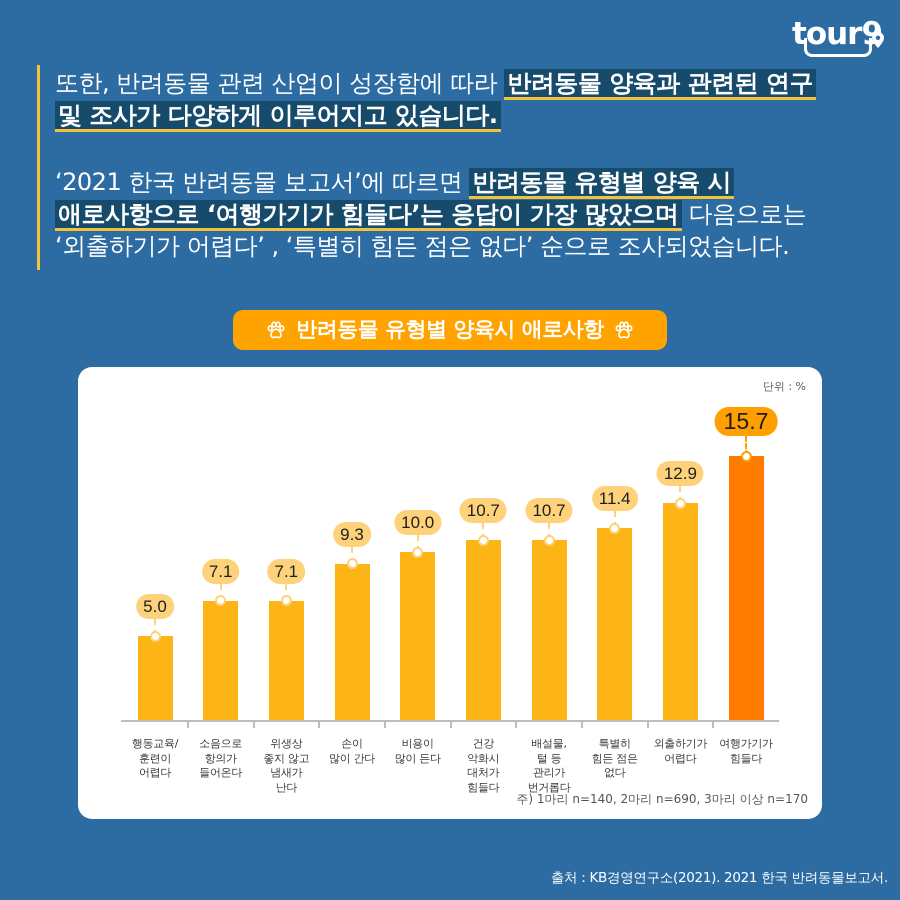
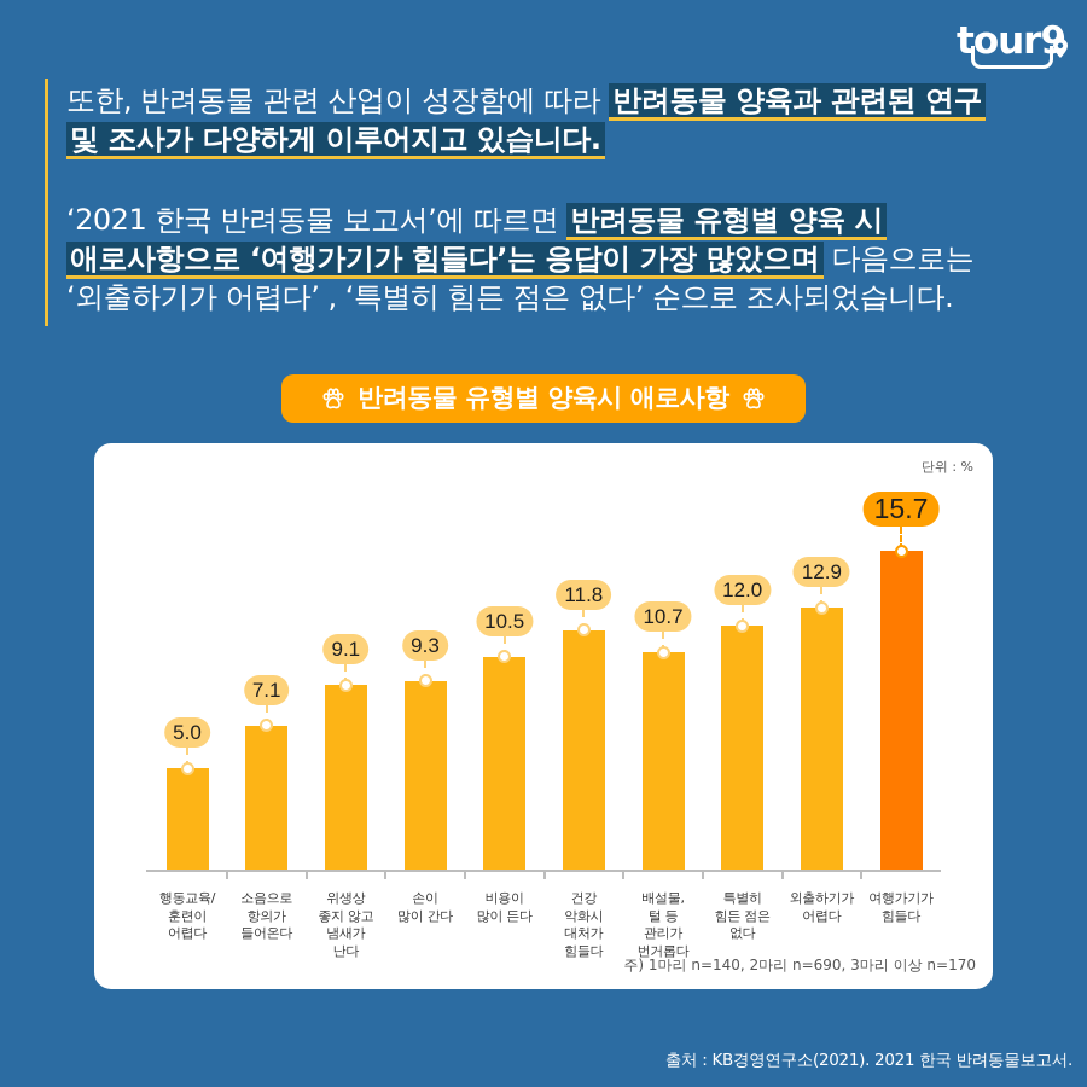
위생상 좋지 않고 냄새가 난다: 7.1 -> 9.1
비용이 많이 든다: 10.0 -> 10.5
건강 악화시 대처가 힘들다: 10.7 -> 11.8
특별히 힘든 점은 없다: 11.4 -> 12.0
